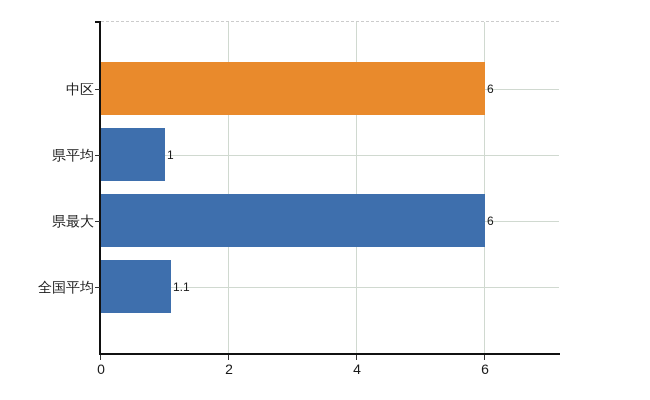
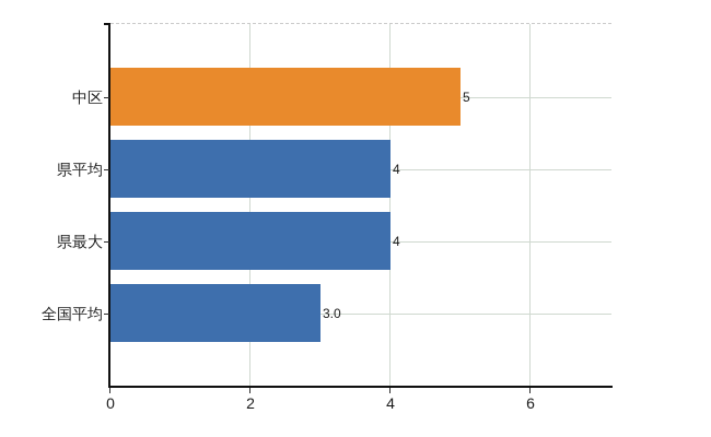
中区: 6 -> 5
県平均: 1 -> 4
県最大: 6 -> 4
全国平均: 1.1 -> 3.0
